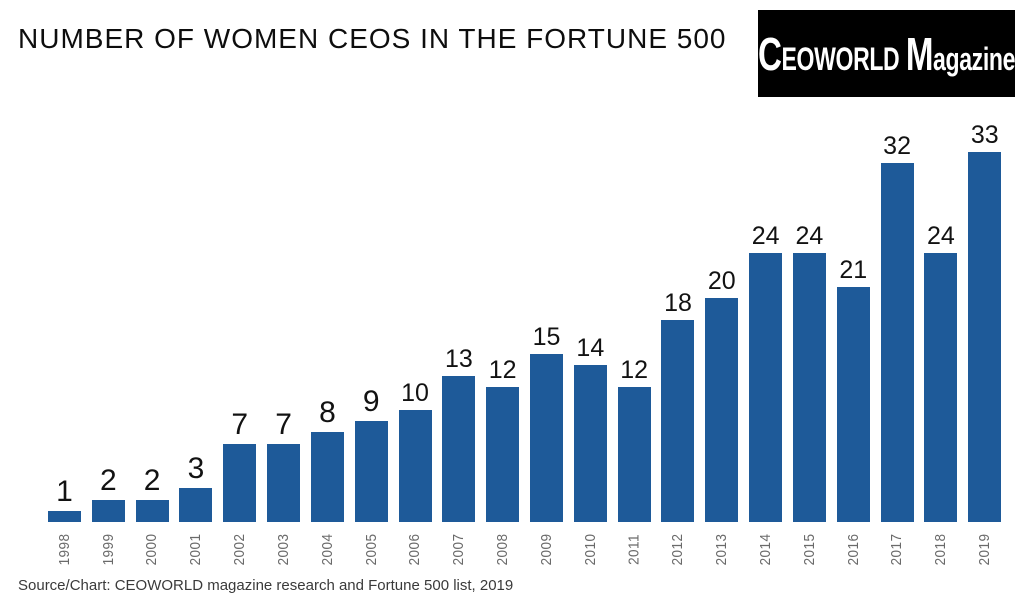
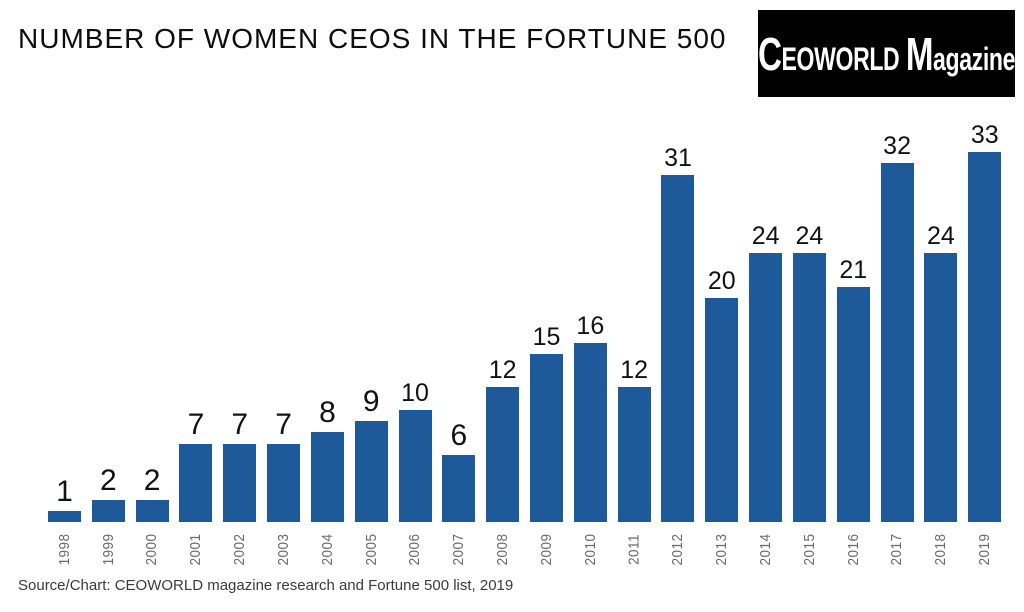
2001: 3 -> 7
2007: 13 -> 6
2010: 14 -> 16
2012: 18 -> 31
